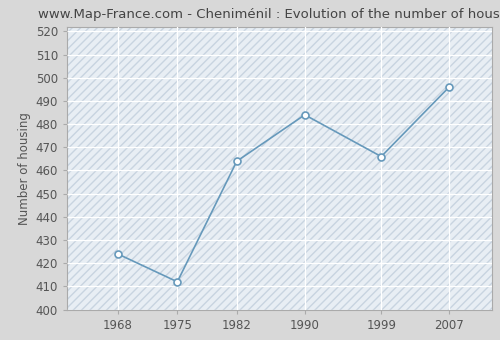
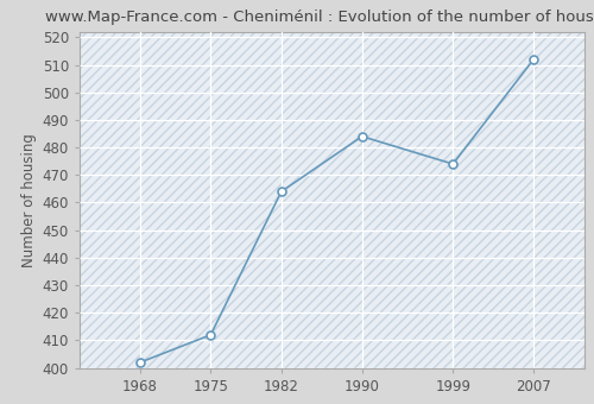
1968: 424 -> 402
1999: 466 -> 474
2007: 496 -> 512
